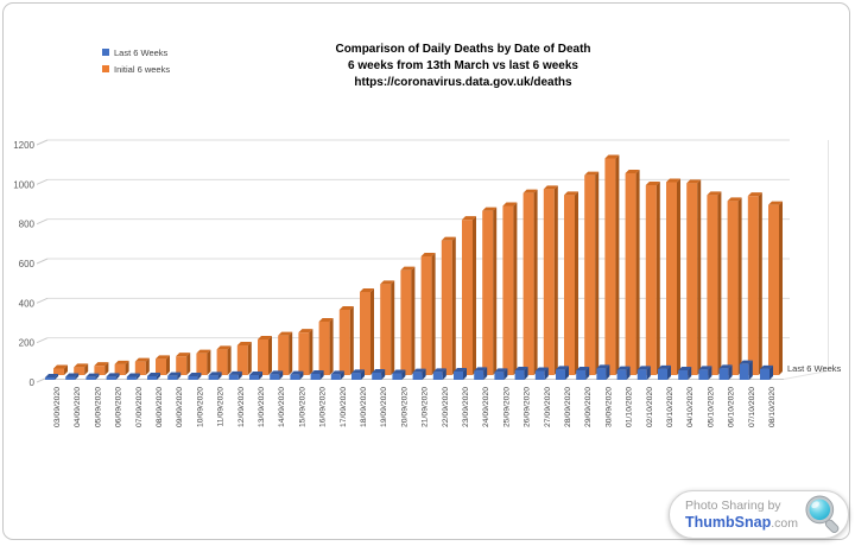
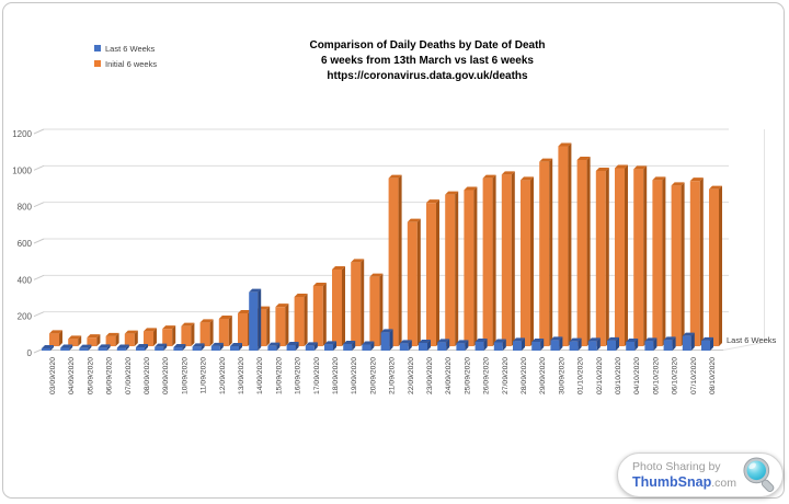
Initial 6 weeks/03/09/2020: 30 -> 70
Last 6 Weeks/14/09/2020: 30 -> 320
Initial 6 weeks/20/09/2020: 530 -> 380
Last 6 Weeks/21/09/2020: 40 -> 100
Initial 6 weeks/21/09/2020: 600 -> 920
